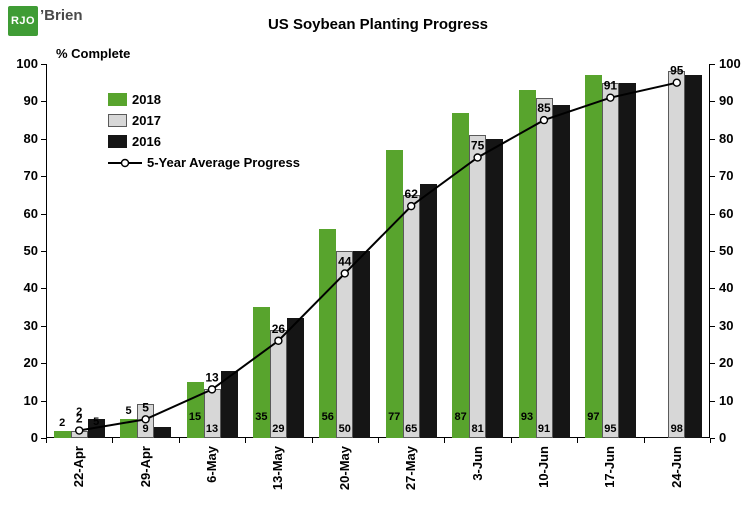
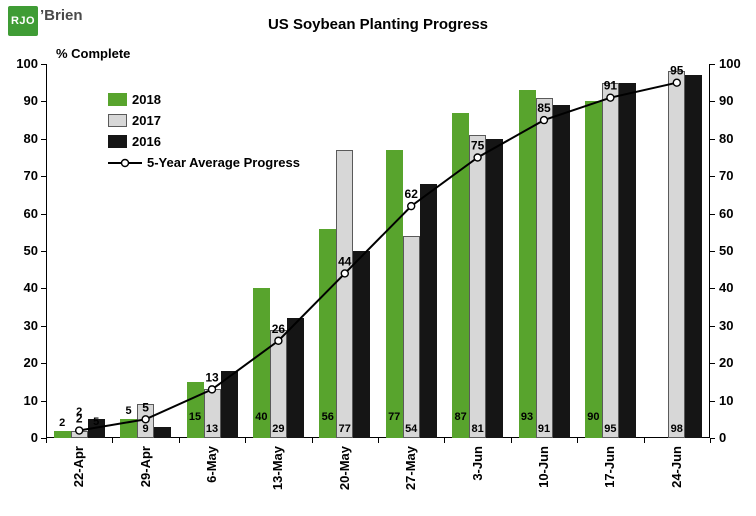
2018/13-May: 35 -> 40
2017/20-May: 50 -> 77
2017/27-May: 65 -> 54
2018/17-Jun: 97 -> 90
